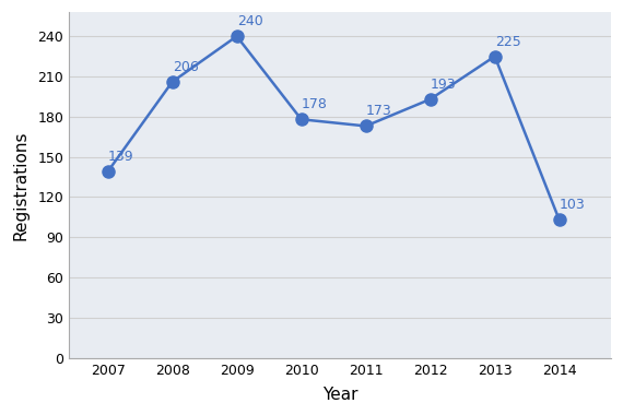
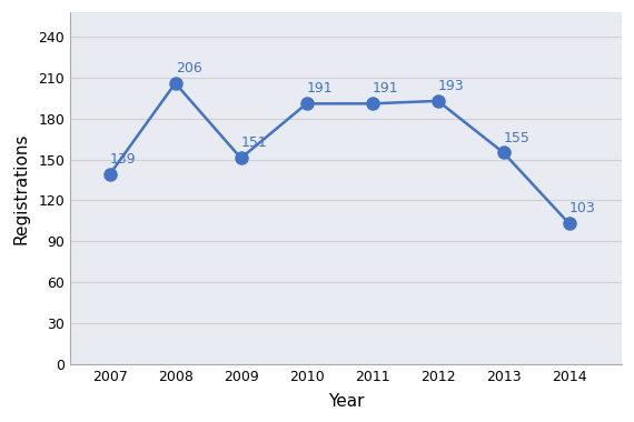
2009: 240 -> 151
2010: 178 -> 191
2011: 173 -> 191
2013: 225 -> 155
